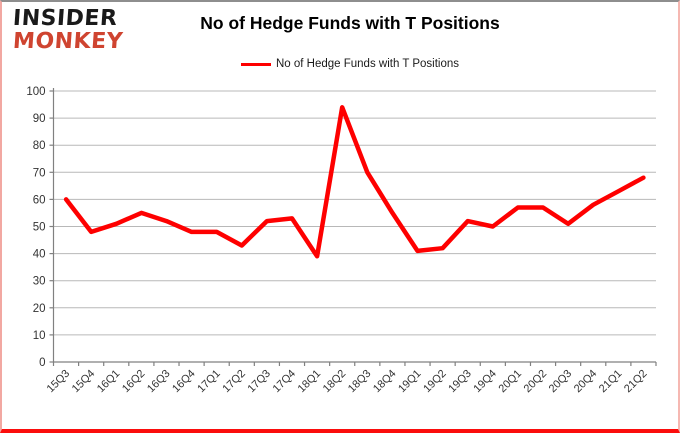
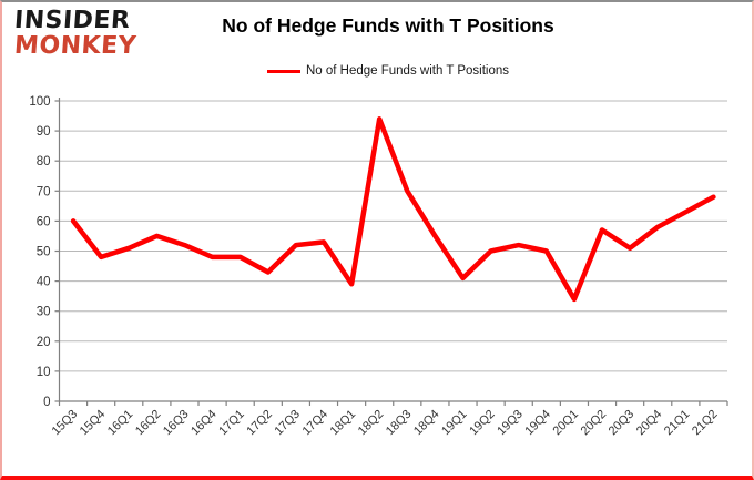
19Q2: 42 -> 50
20Q1: 57 -> 34
